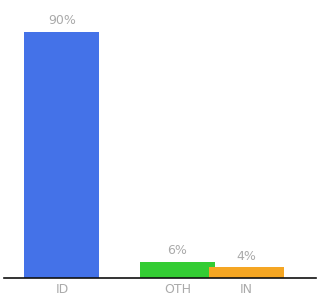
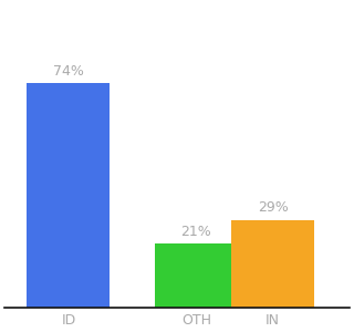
ID: 90% -> 74%
OTH: 6% -> 21%
IN: 4% -> 29%
